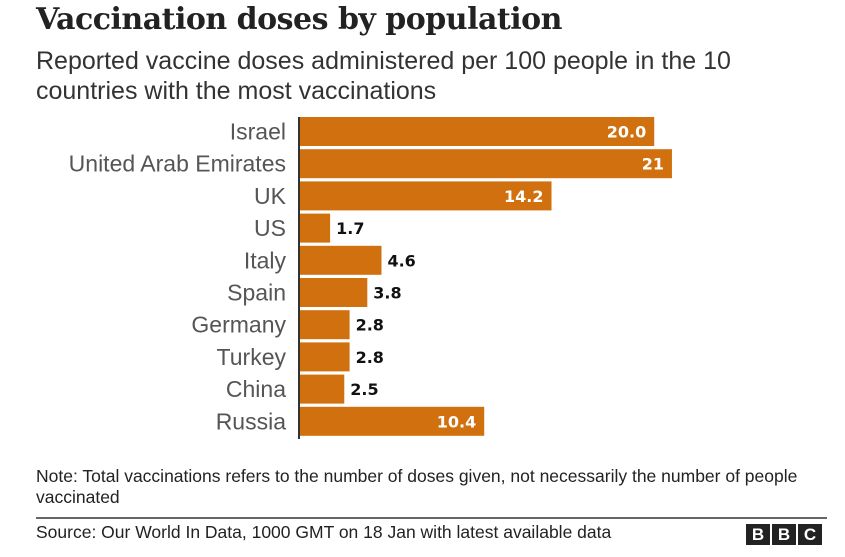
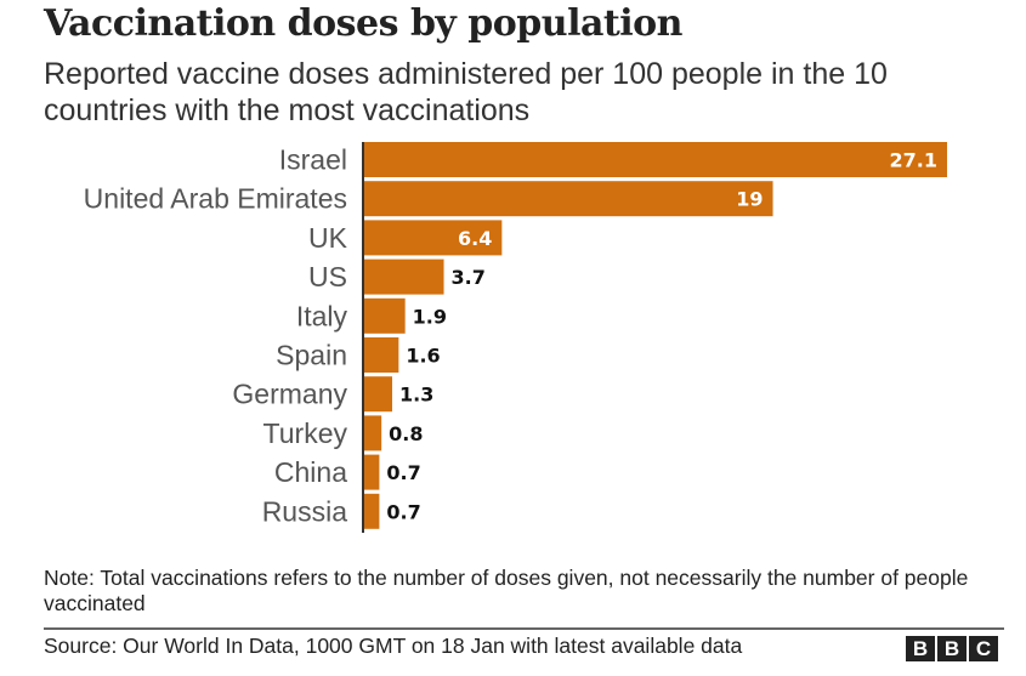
Israel: 20.0 -> 27.1
United Arab Emirates: 21 -> 19
UK: 14.2 -> 6.4
US: 1.7 -> 3.7
Italy: 4.6 -> 1.9
Spain: 3.8 -> 1.6
Germany: 2.8 -> 1.3
Turkey: 2.8 -> 0.8
China: 2.5 -> 0.7
Russia: 10.4 -> 0.7
